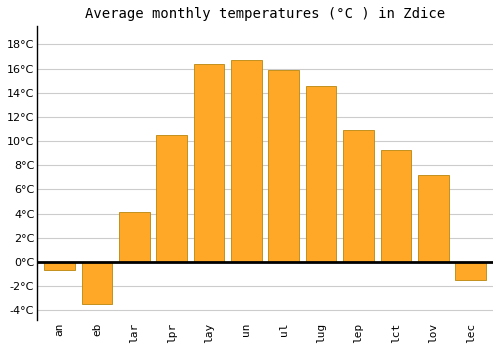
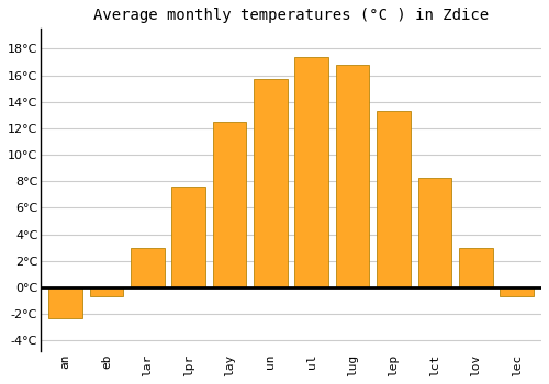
an: -0.7°C -> -2.3°C
eb: -3.5°C -> -0.7°C
lar: 4.1°C -> 3.0°C
lpr: 10.5°C -> 7.6°C
lay: 16.4°C -> 12.5°C
un: 16.7°C -> 15.7°C
ul: 15.9°C -> 17.4°C
lug: 14.6°C -> 16.8°C
lep: 10.9°C -> 13.3°C
lct: 9.3°C -> 8.3°C
lov: 7.2°C -> 3.0°C
lec: -1.5°C -> -0.7°C
